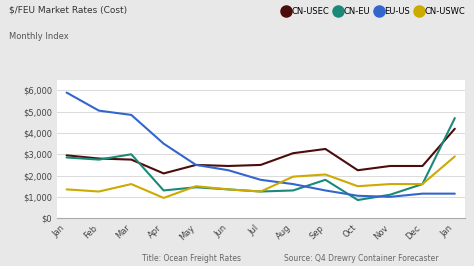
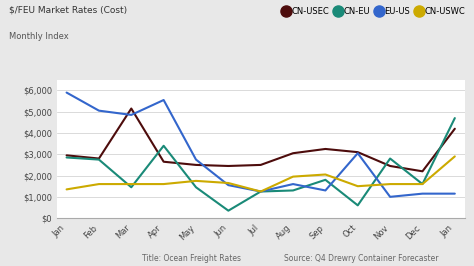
CN-USWC/Feb: $1,250 -> $1,600
CN-USEC/Mar: $2,750 -> $5,150
CN-EU/Mar: $3,000 -> $1,450
CN-USEC/Apr: $2,100 -> $2,650
CN-EU/Apr: $1,300 -> $3,400
EU-US/Apr: $3,500 -> $5,550
CN-USWC/Apr: $950 -> $1,600
EU-US/May: $2,500 -> $2,750
CN-USWC/May: $1,500 -> $1,750
CN-EU/Jun: $1,350 -> $350
EU-US/Jun: $2,250 -> $1,550
CN-USWC/Jun: $1,350 -> $1,650
EU-US/Jul: $1,800 -> $1,250
CN-USEC/Oct: $2,250 -> $3,100
CN-EU/Oct: $850 -> $600
EU-US/Oct: $1,050 -> $3,050
CN-EU/Nov: $1,100 -> $2,800
CN-USEC/Dec: $2,450 -> $2,200
